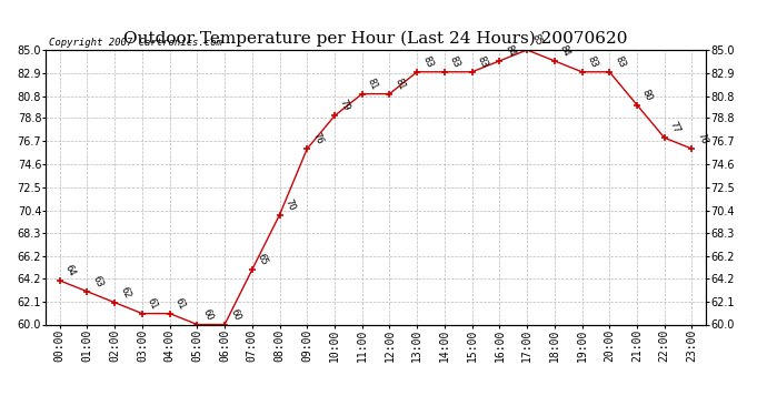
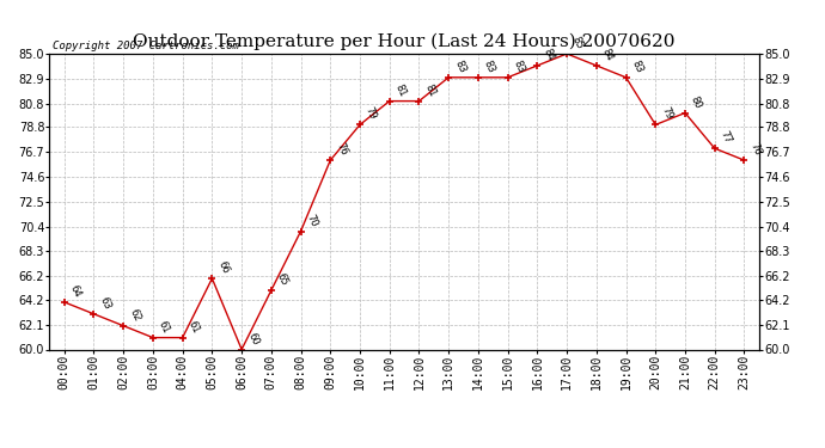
05:00: 60 -> 66
20:00: 83 -> 79
